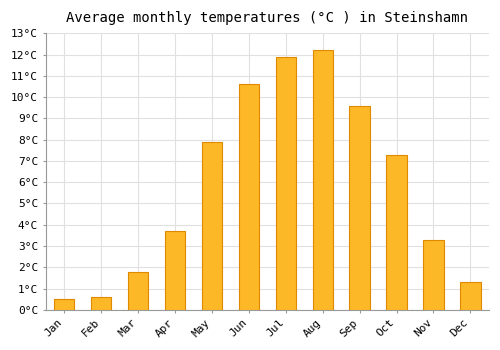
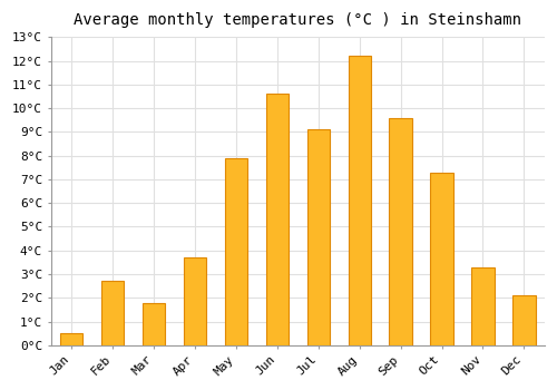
Feb: 0.6°C -> 2.7°C
Jul: 11.9°C -> 9.1°C
Dec: 1.3°C -> 2.1°C
